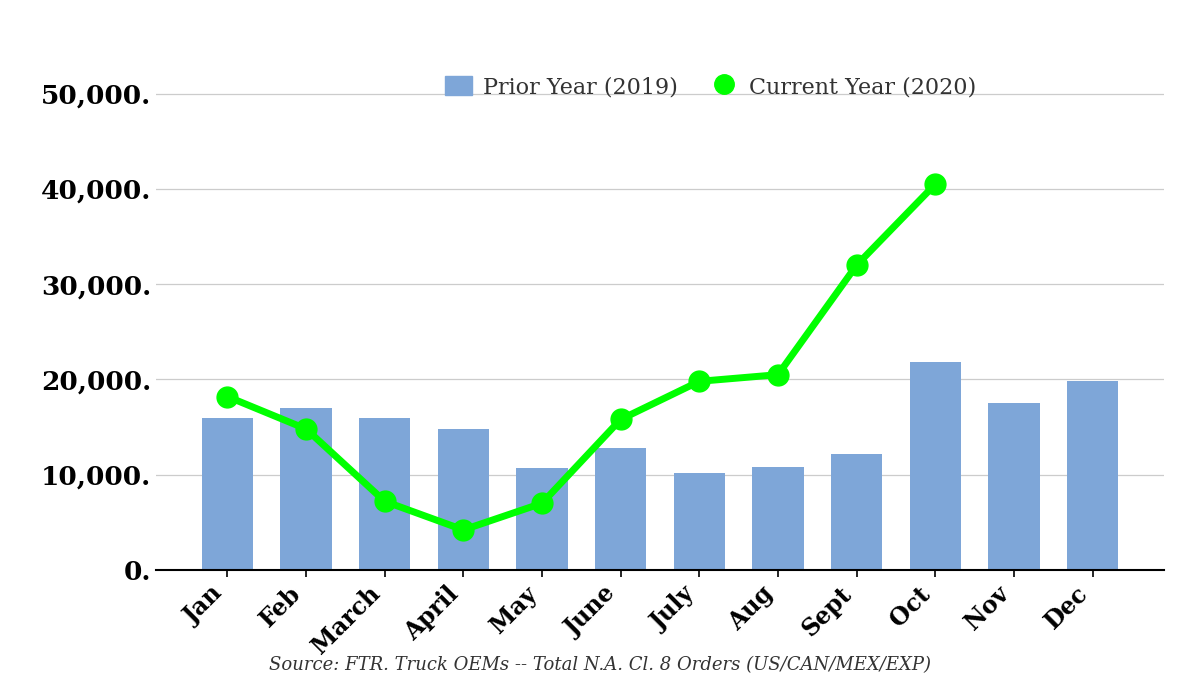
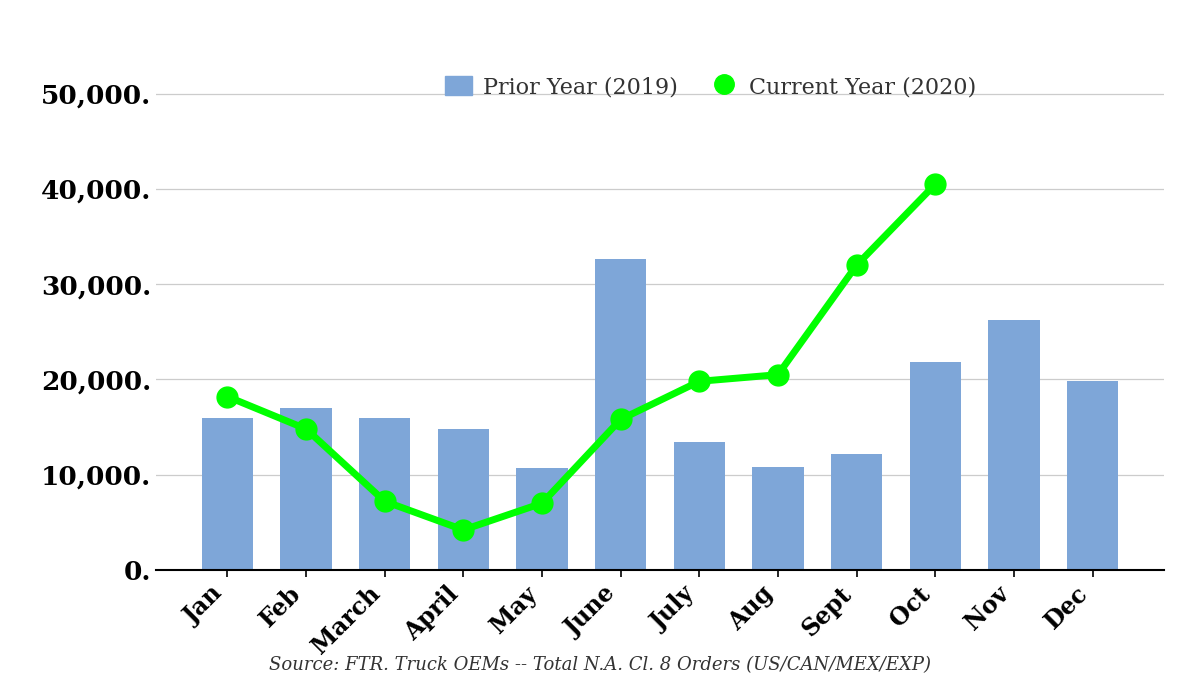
Prior Year (2019)/June: 12,800. -> 32,600.
Prior Year (2019)/July: 10,200. -> 13,400.
Prior Year (2019)/Nov: 17,500. -> 26,200.
